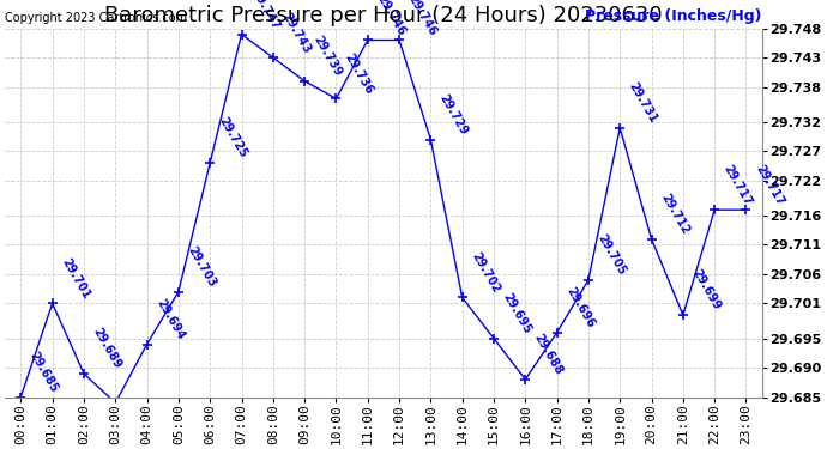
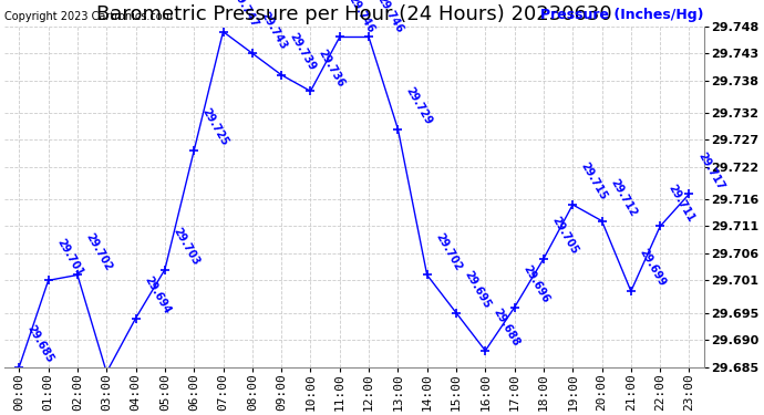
02:00: 29.689 -> 29.702
19:00: 29.731 -> 29.715
22:00: 29.717 -> 29.711
